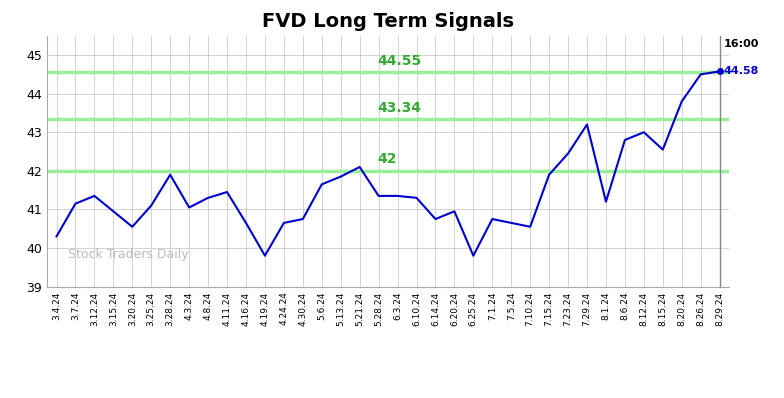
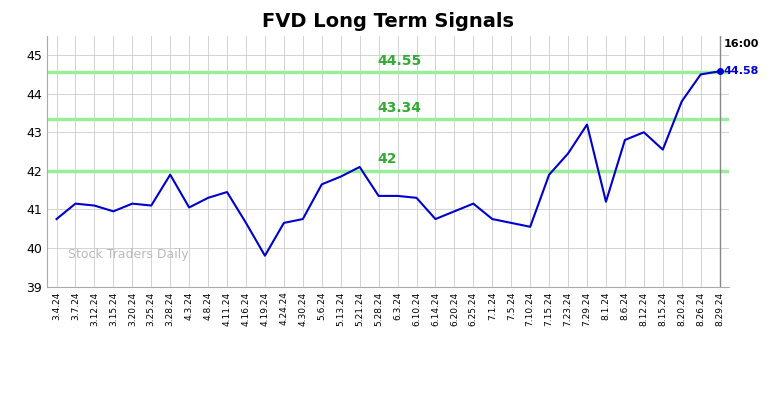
3.4.24: 40.30 -> 40.75
3.12.24: 41.35 -> 41.10
3.20.24: 40.55 -> 41.15
6.25.24: 39.80 -> 41.15
